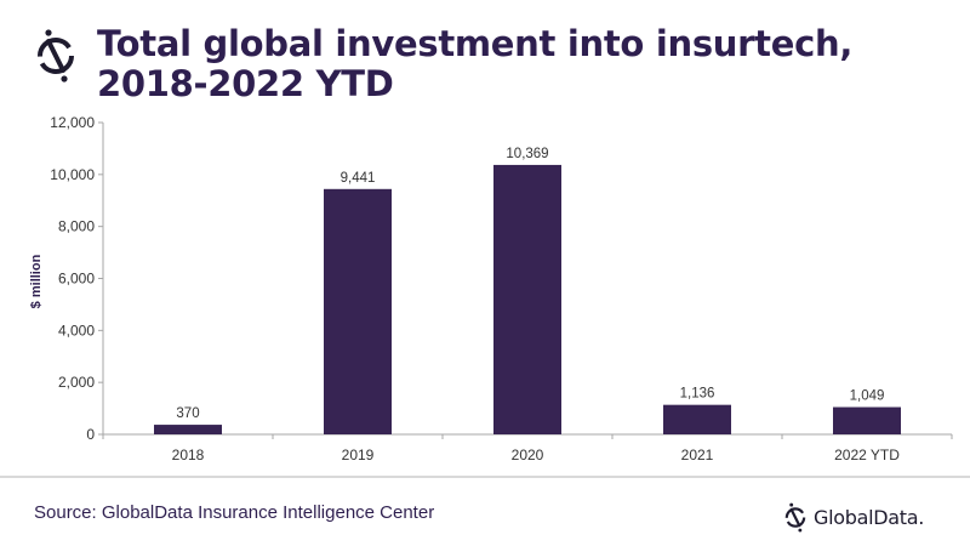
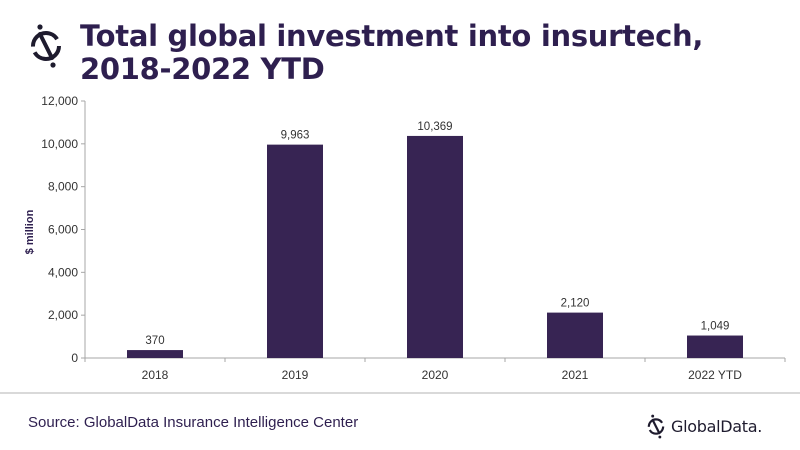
2019: 9,441 -> 9,963
2021: 1,136 -> 2,120
